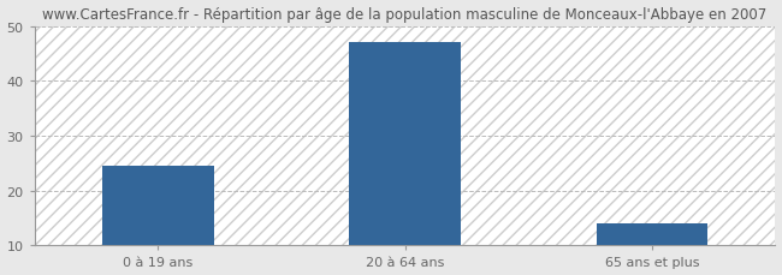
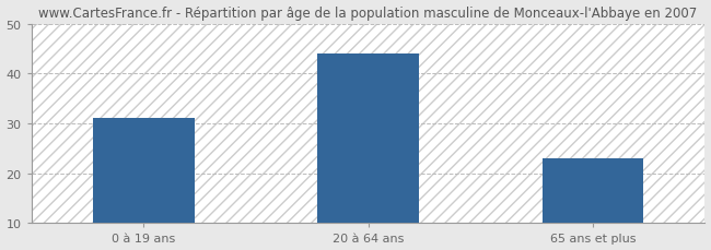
0 à 19 ans: 24.5 -> 31.0
20 à 64 ans: 47.0 -> 44.0
65 ans et plus: 14.0 -> 23.0
